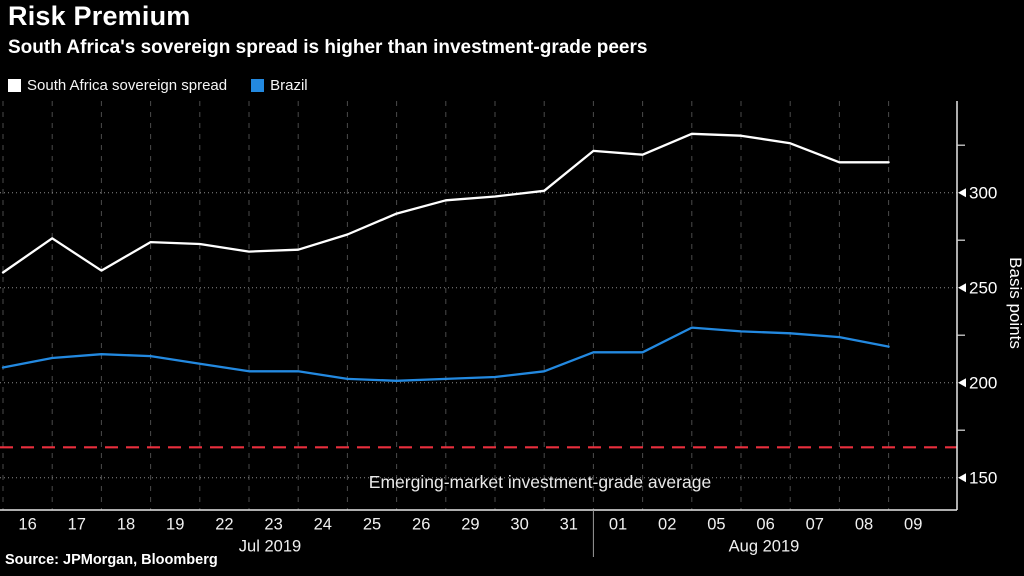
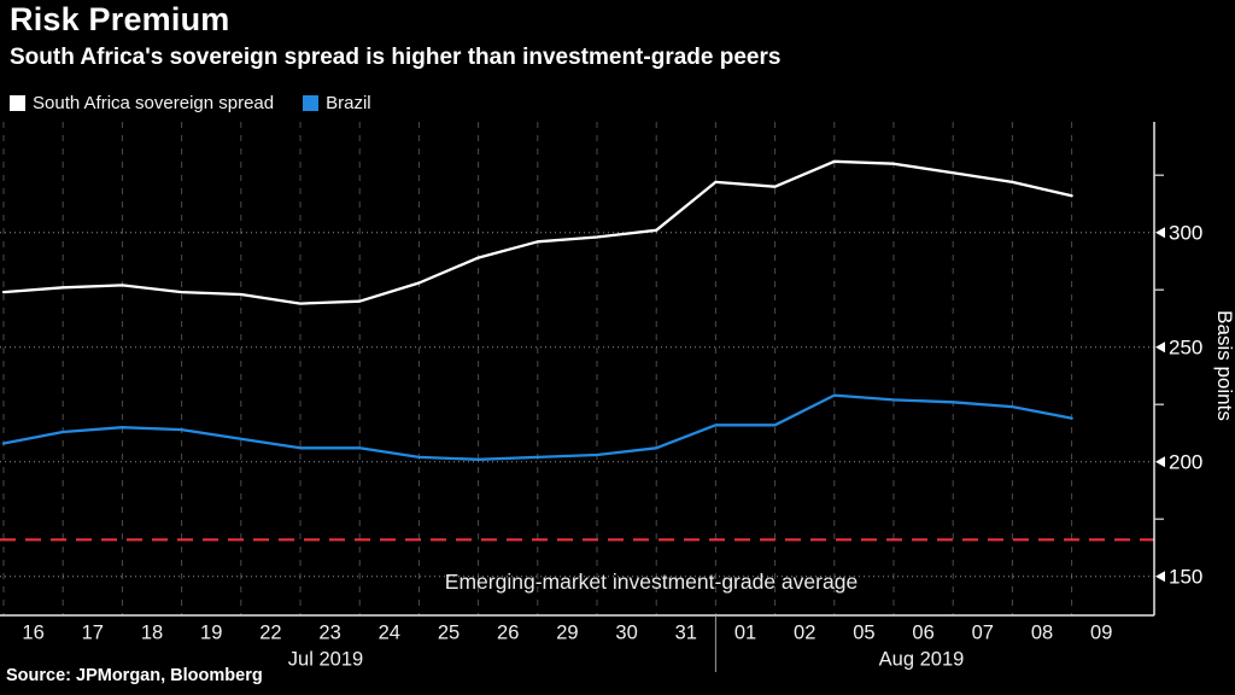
South Africa sovereign spread/16: 258 -> 274
South Africa sovereign spread/18: 259 -> 277
South Africa sovereign spread/08: 316 -> 322
